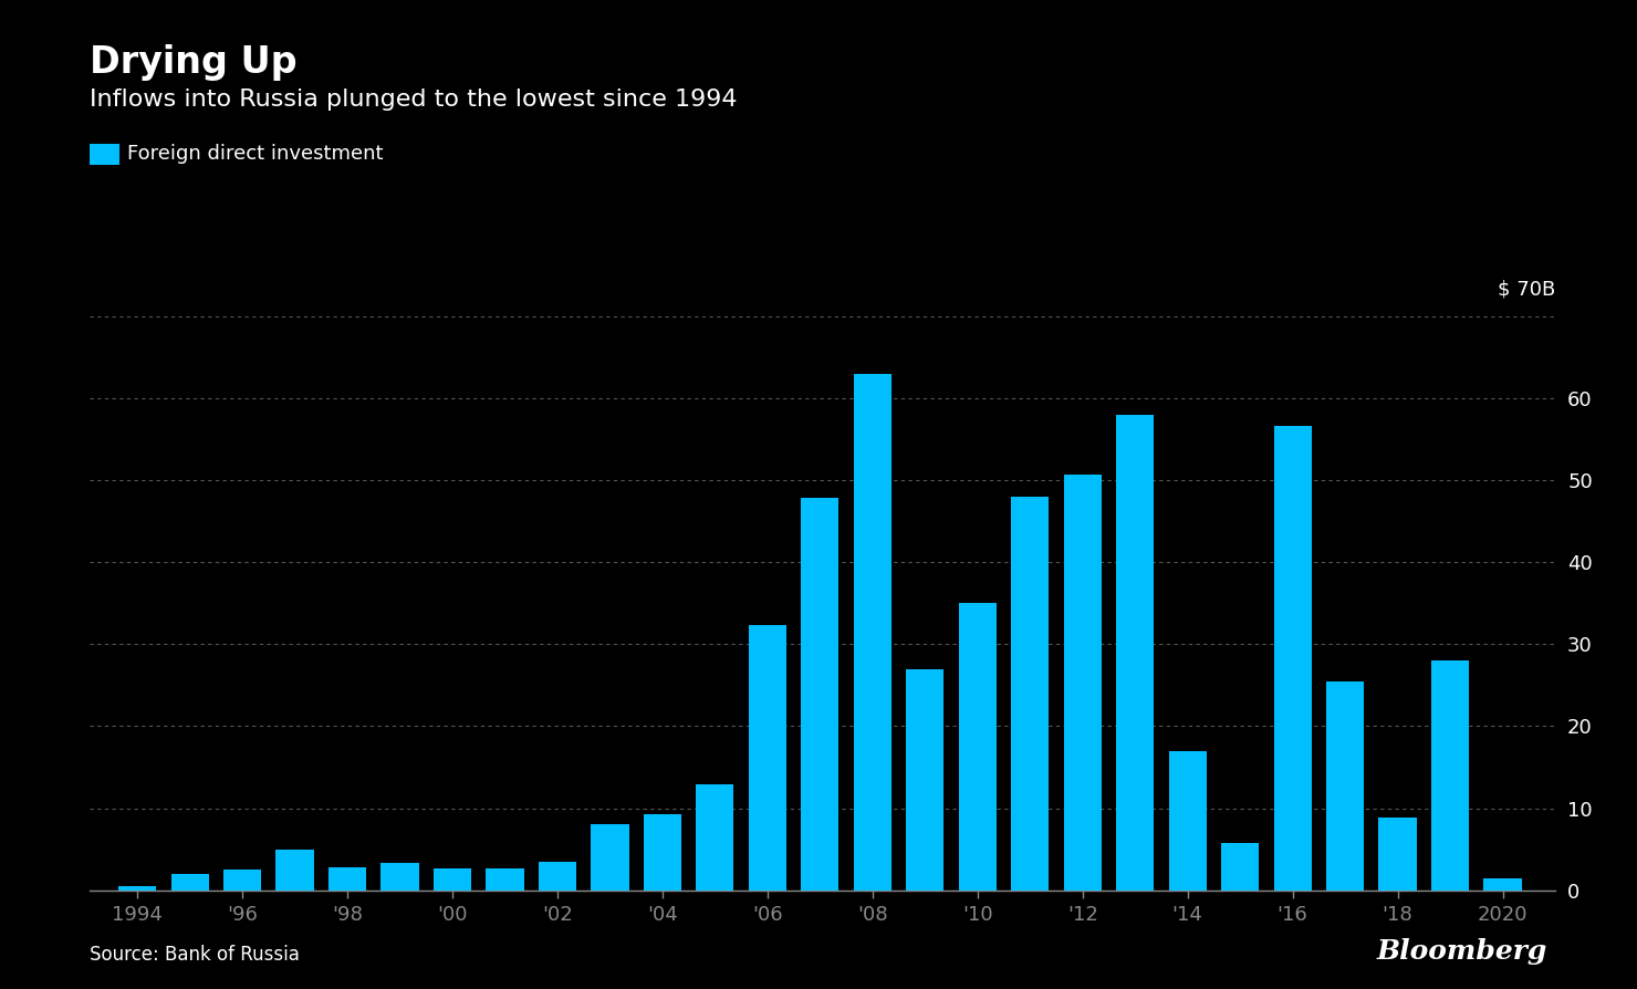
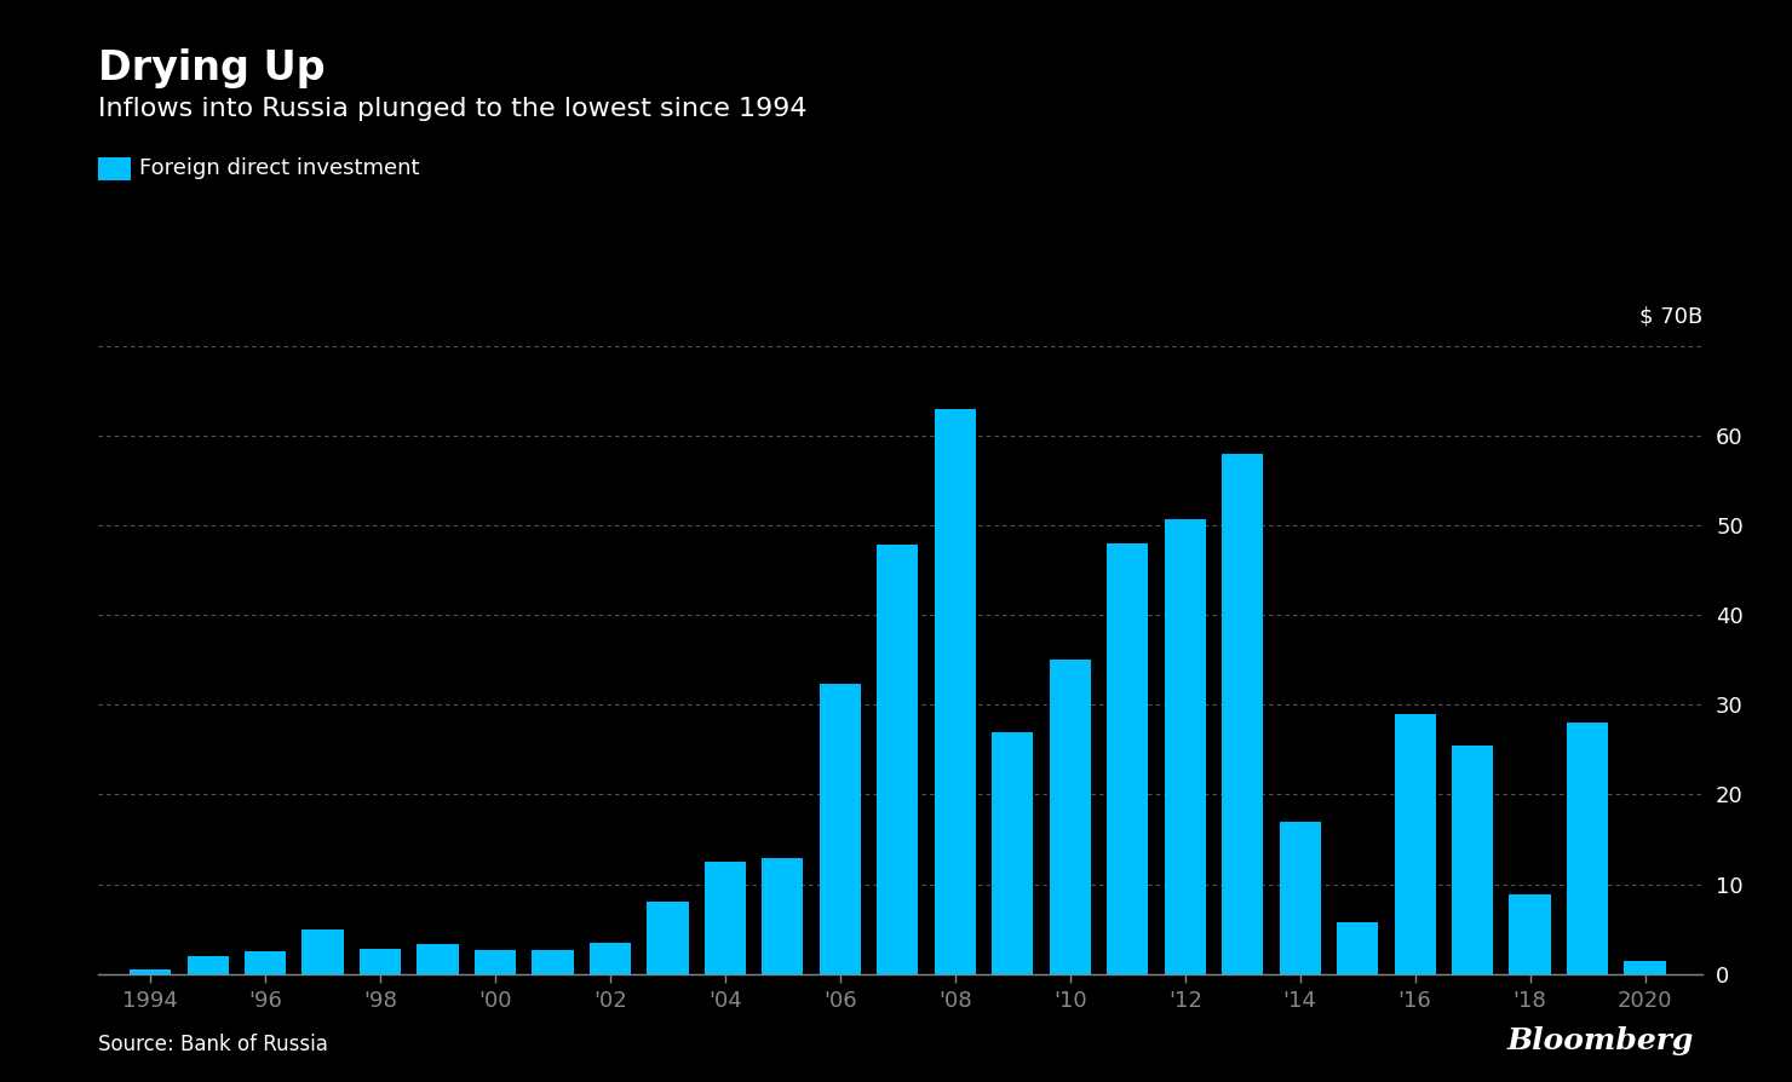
'04: 9.2 -> 12.5
'16: 56.6 -> 29.0
